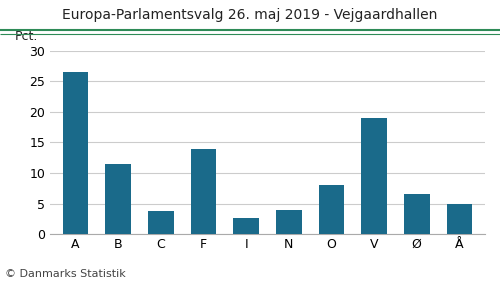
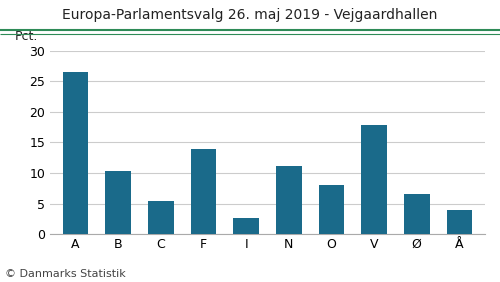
B: 11.5 -> 10.4
C: 3.8 -> 5.4
N: 3.9 -> 11.2
V: 19.0 -> 17.8
Å: 5.0 -> 4.0
